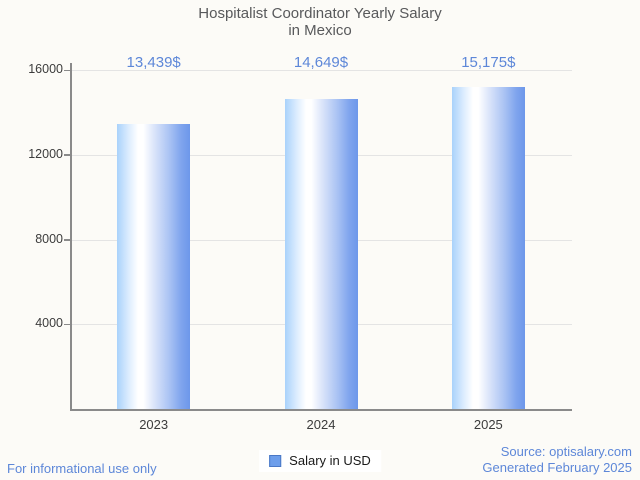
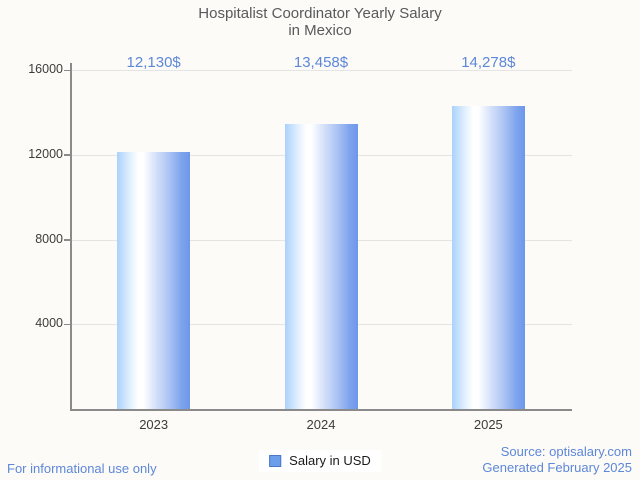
2023: 13,439 -> 12,130
2024: 14,649 -> 13,458
2025: 15,175 -> 14,278
